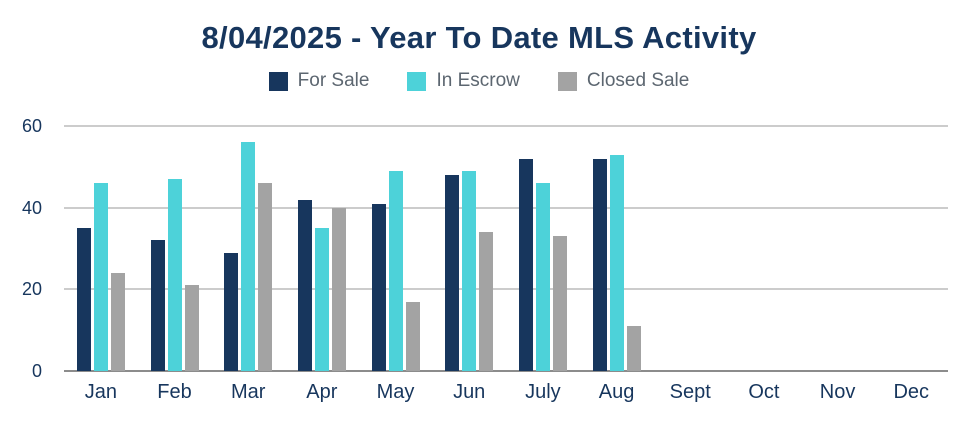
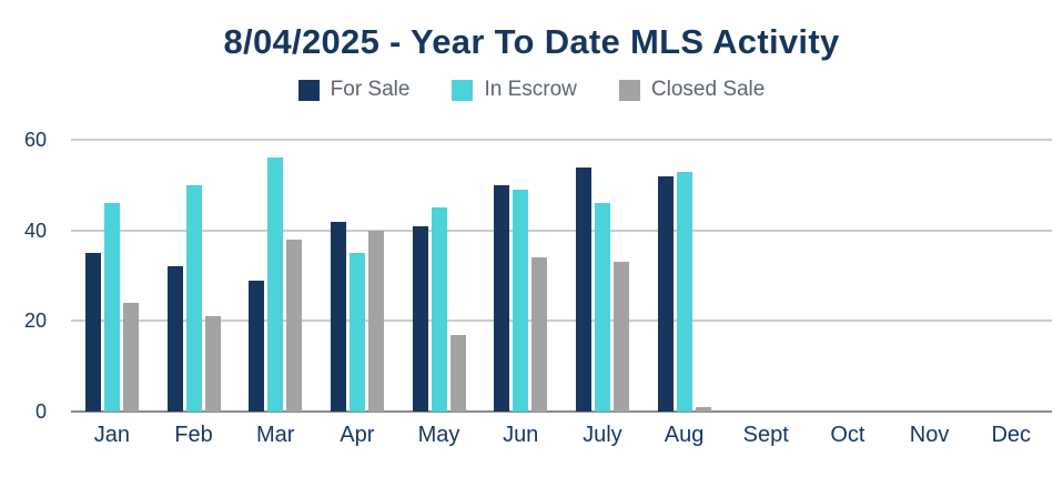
In Escrow/Feb: 47 -> 50
Closed Sale/Mar: 46 -> 38
In Escrow/May: 49 -> 45
For Sale/Jun: 48 -> 50
For Sale/July: 52 -> 54
Closed Sale/Aug: 11 -> 1
